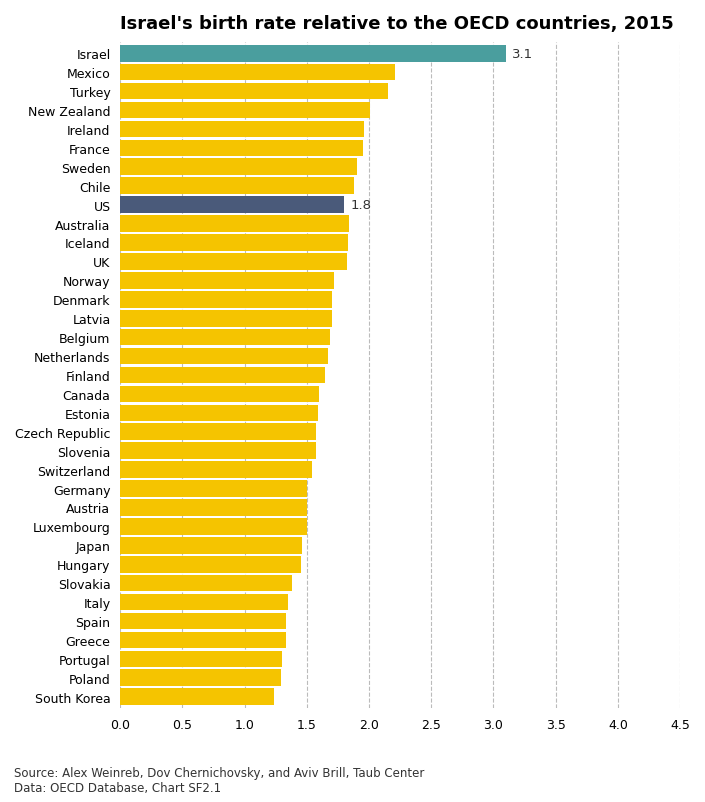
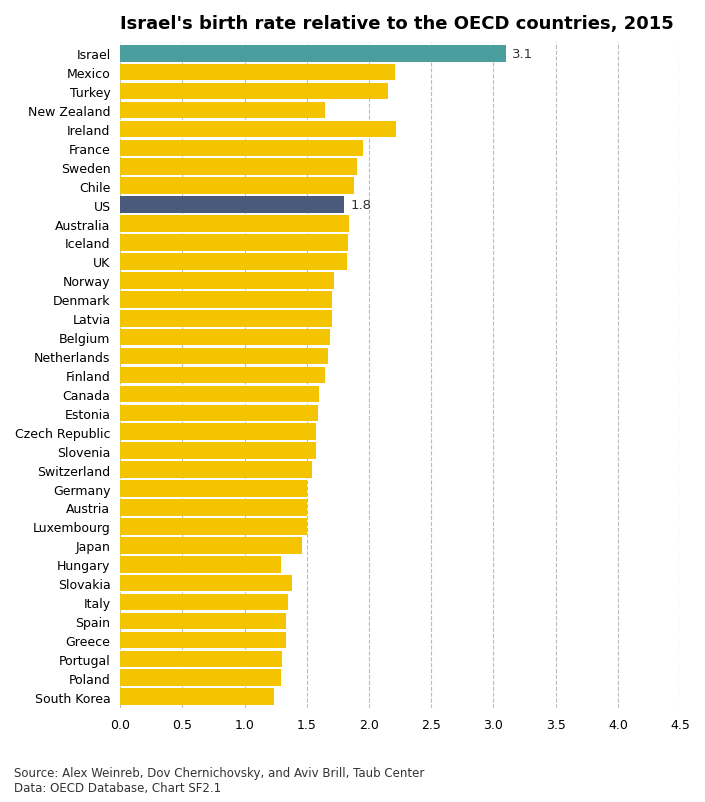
New Zealand: 2.01 -> 1.65
Ireland: 1.96 -> 2.22
Hungary: 1.45 -> 1.29
